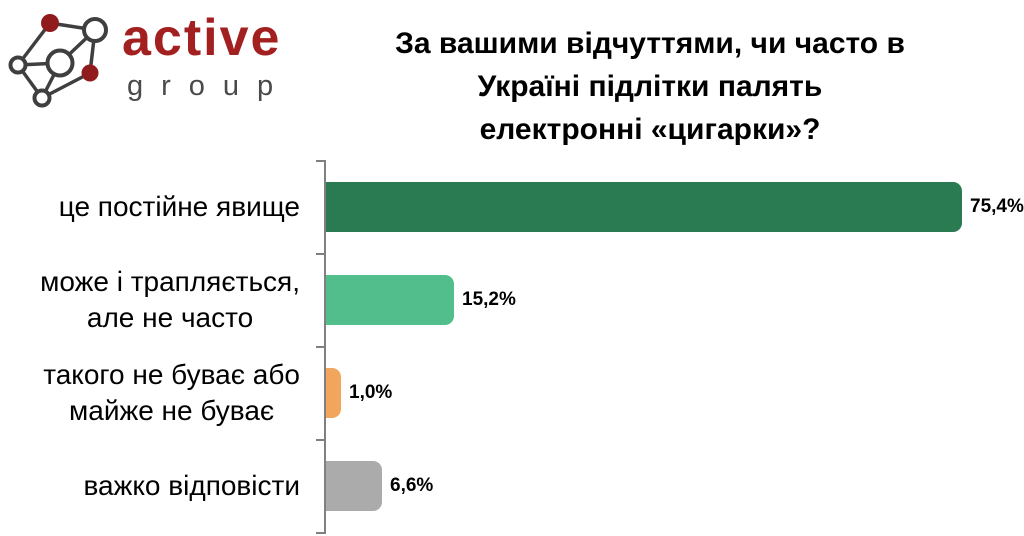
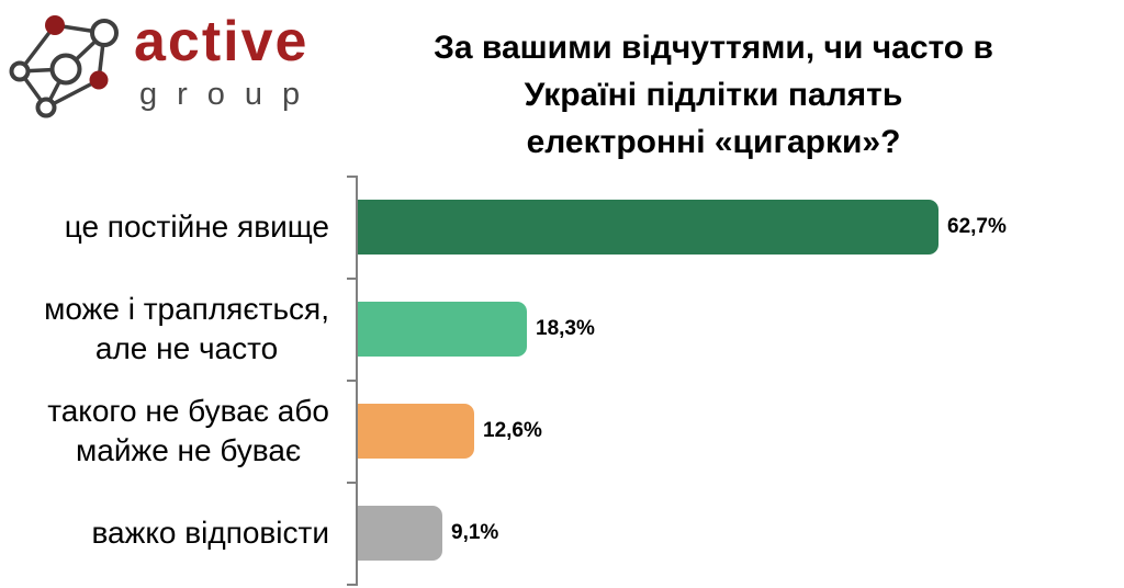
це постійне явище: 75,4% -> 62,7%
може і трапляється, але не часто: 15,2% -> 18,3%
такого не буває або майже не буває: 1,0% -> 12,6%
важко відповісти: 6,6% -> 9,1%
